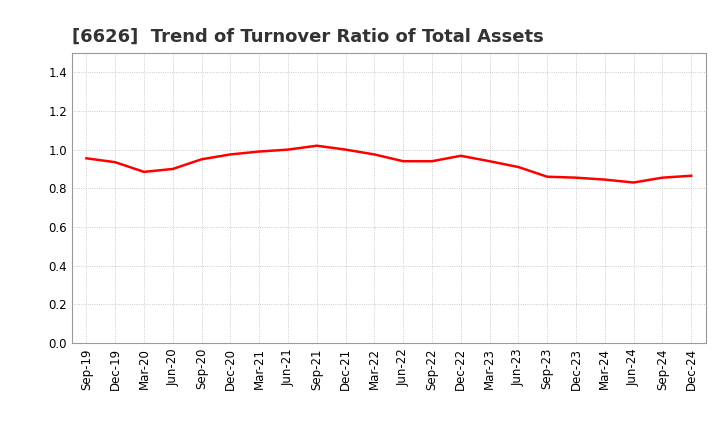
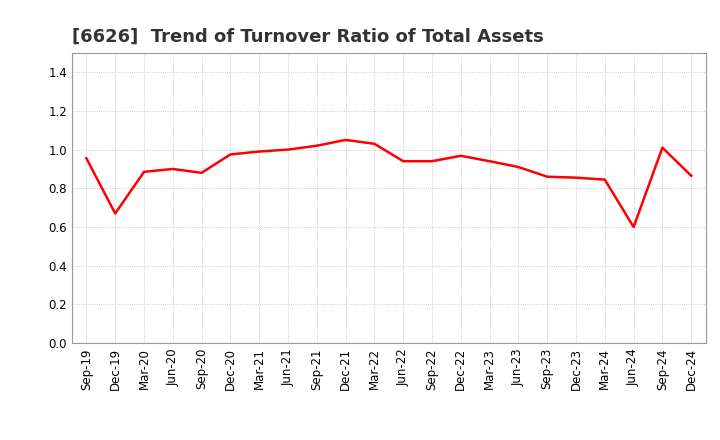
Dec-19: 0.94 -> 0.67
Sep-20: 0.95 -> 0.88
Dec-21: 1.00 -> 1.05
Mar-22: 0.97 -> 1.03
Jun-24: 0.83 -> 0.60
Sep-24: 0.85 -> 1.01
